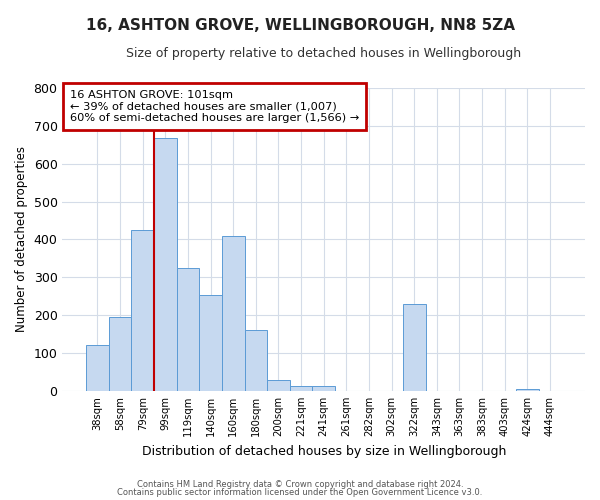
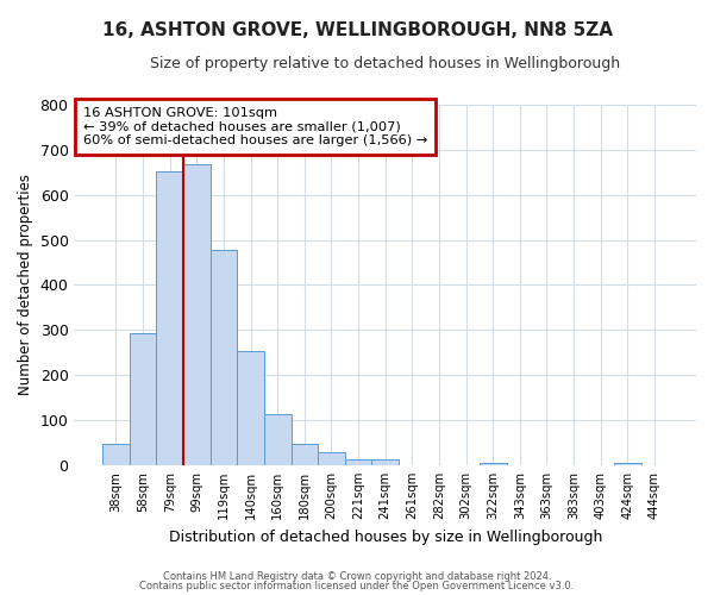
38sqm: 120 -> 48
58sqm: 195 -> 293
79sqm: 425 -> 651
119sqm: 325 -> 478
160sqm: 410 -> 113
180sqm: 160 -> 48
322sqm: 230 -> 5
